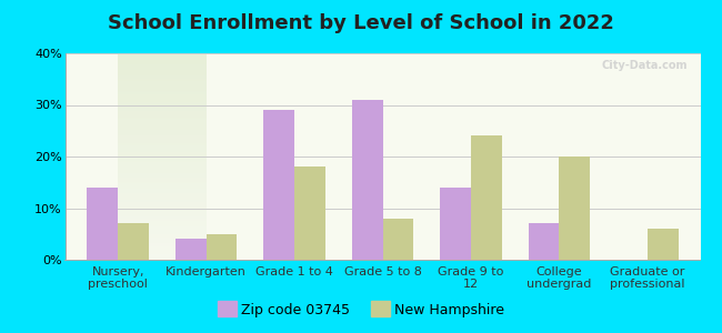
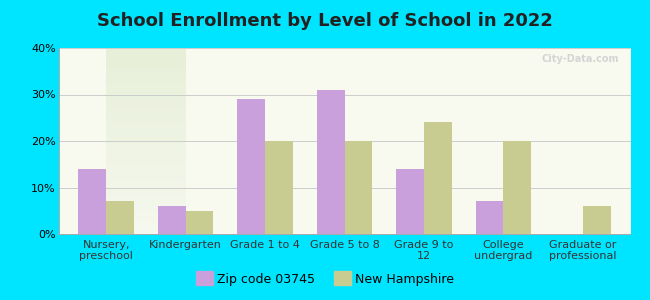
Zip code 03745/Kindergarten: 4% -> 6%
New Hampshire/Grade 1 to 4: 18% -> 20%
New Hampshire/Grade 5 to 8: 8% -> 20%
